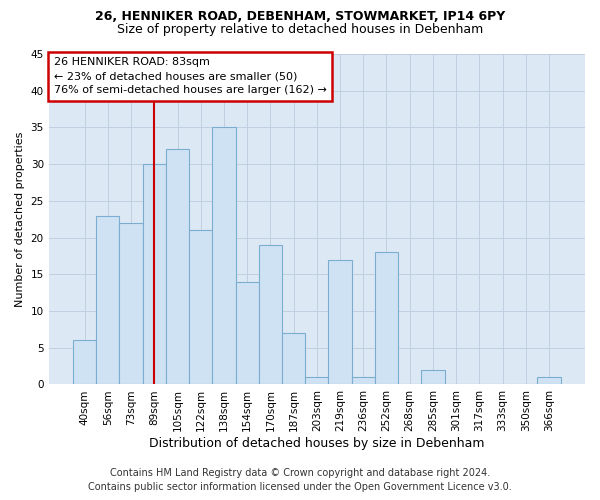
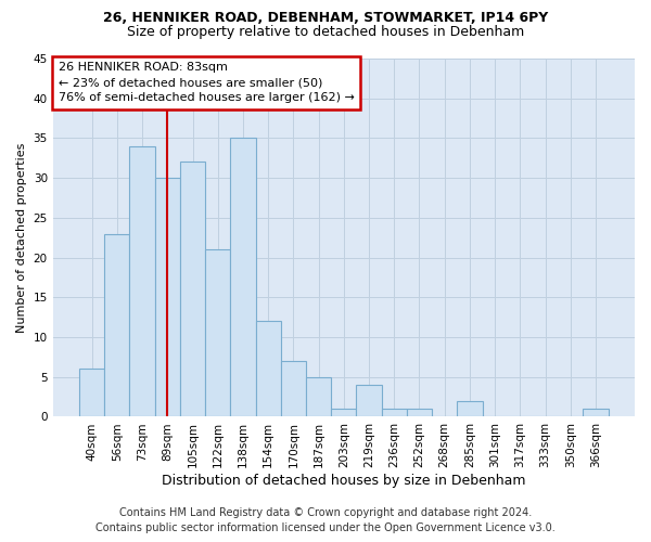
73sqm: 22 -> 34
154sqm: 14 -> 12
170sqm: 19 -> 7
187sqm: 7 -> 5
219sqm: 17 -> 4
252sqm: 18 -> 1
